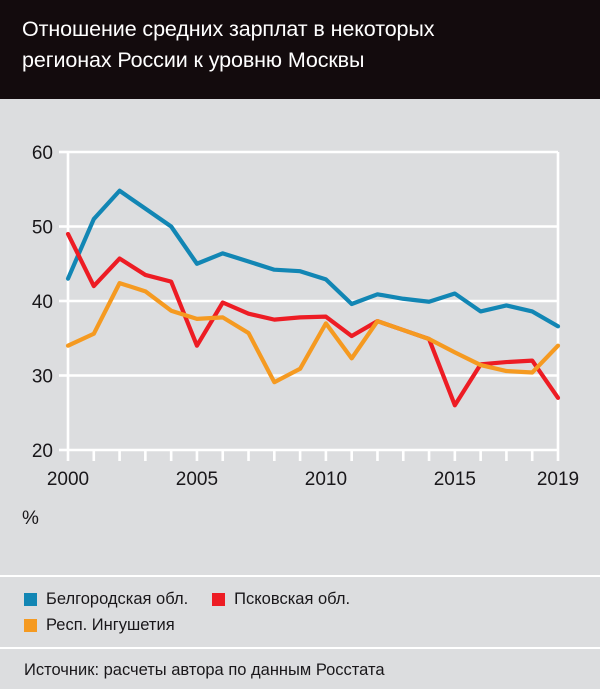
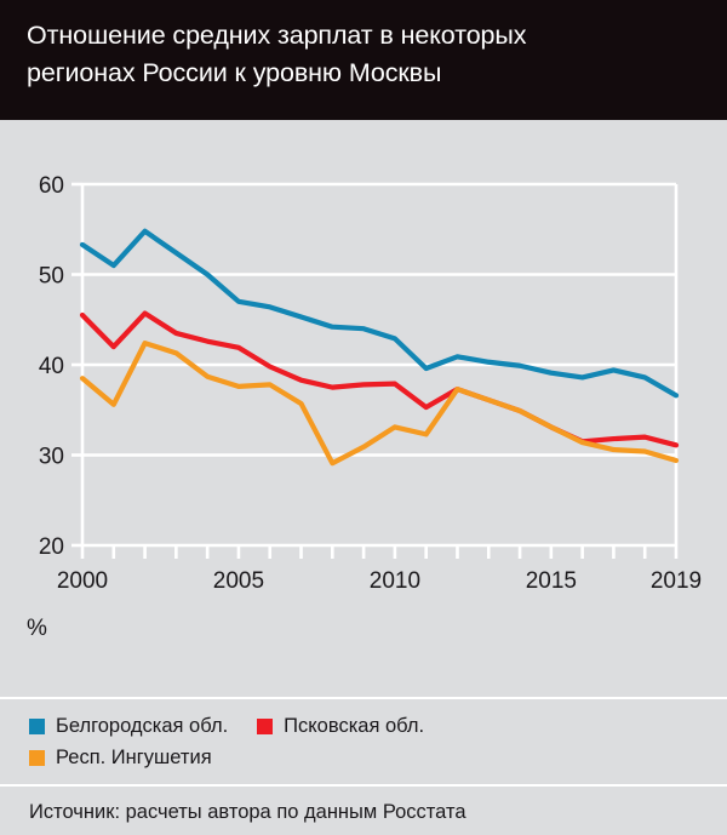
Белгородская обл./2000: 43 -> 53
Псковская обл./2000: 49 -> 46
Респ. Ингушетия/2000: 34 -> 38
Белгородская обл./2005: 45 -> 47
Псковская обл./2005: 34 -> 42
Респ. Ингушетия/2010: 37 -> 33
Белгородская обл./2015: 41 -> 39
Псковская обл./2015: 26 -> 33
Псковская обл./2019: 27 -> 31
Респ. Ингушетия/2019: 34 -> 29
